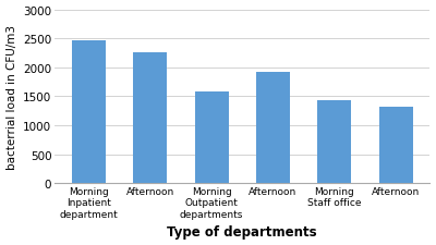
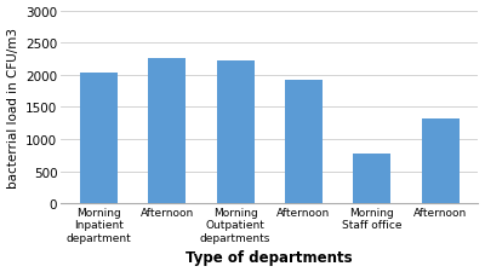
Morning Inpatient department: 2470 -> 2040
Morning Outpatient departments: 1580 -> 2220
Morning Staff office: 1440 -> 780
